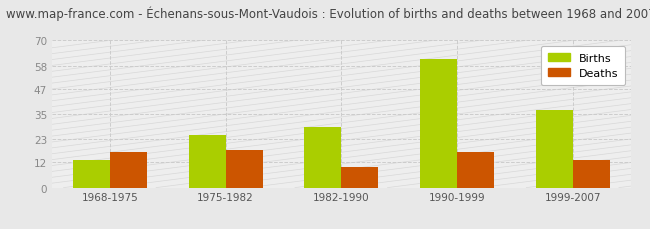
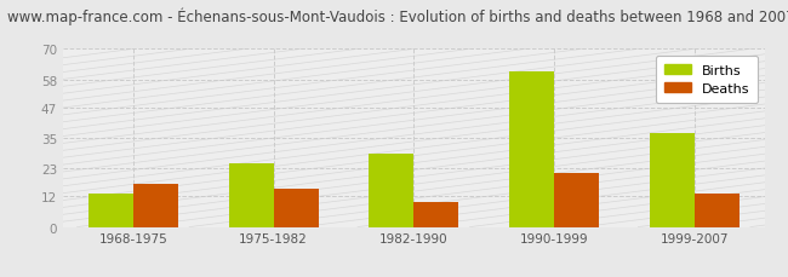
Deaths/1975-1982: 18 -> 15
Deaths/1990-1999: 17 -> 21
